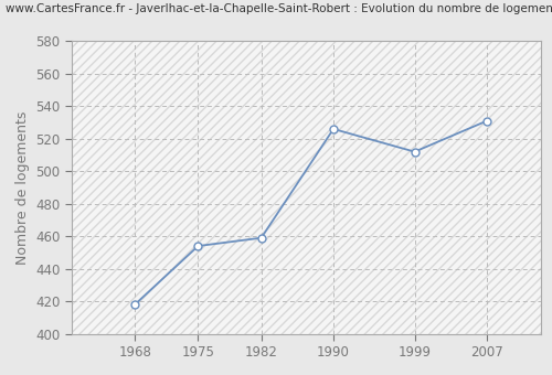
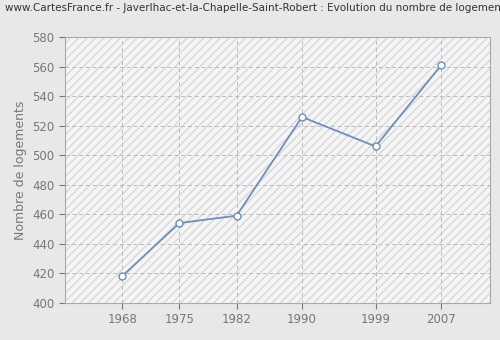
1999: 512 -> 506
2007: 531 -> 561
